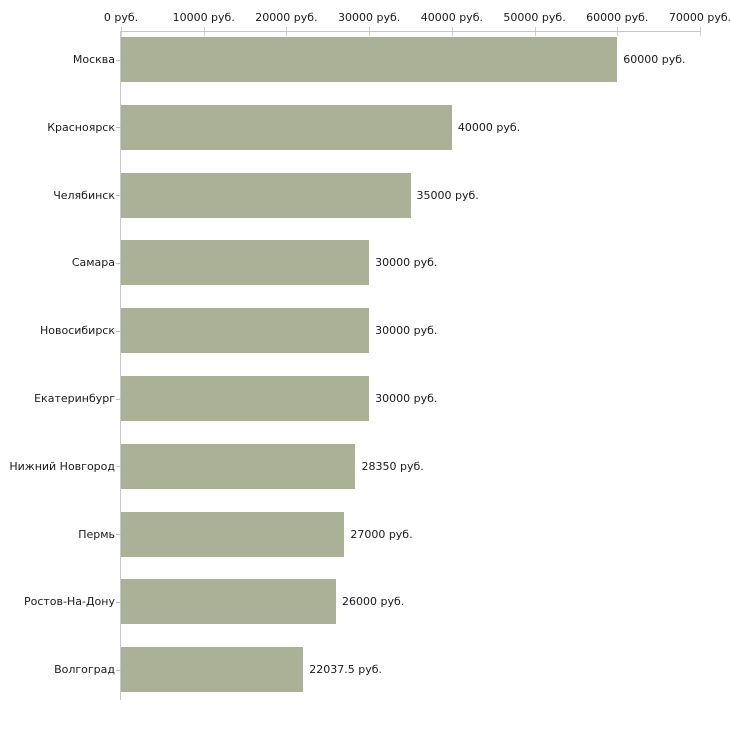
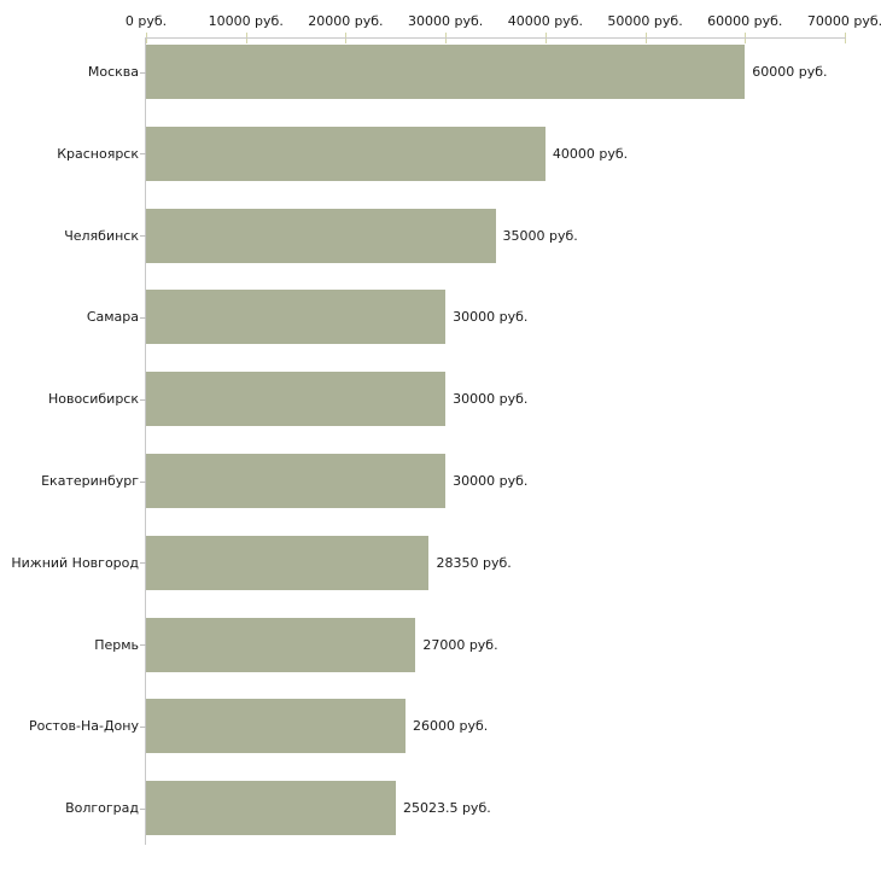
Волгоград: 22037.5 -> 25023.5
